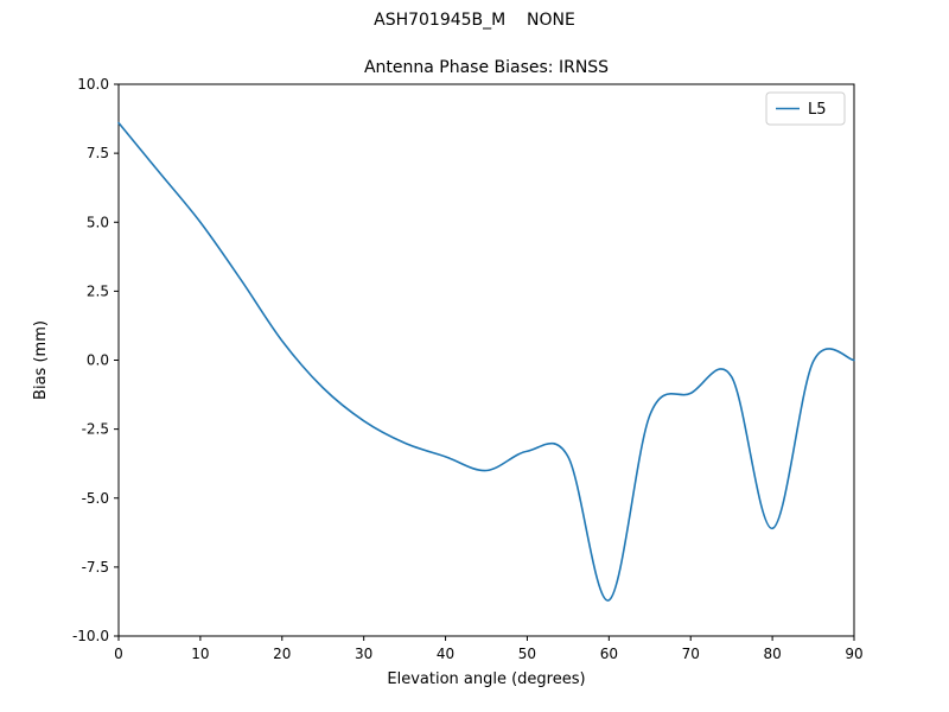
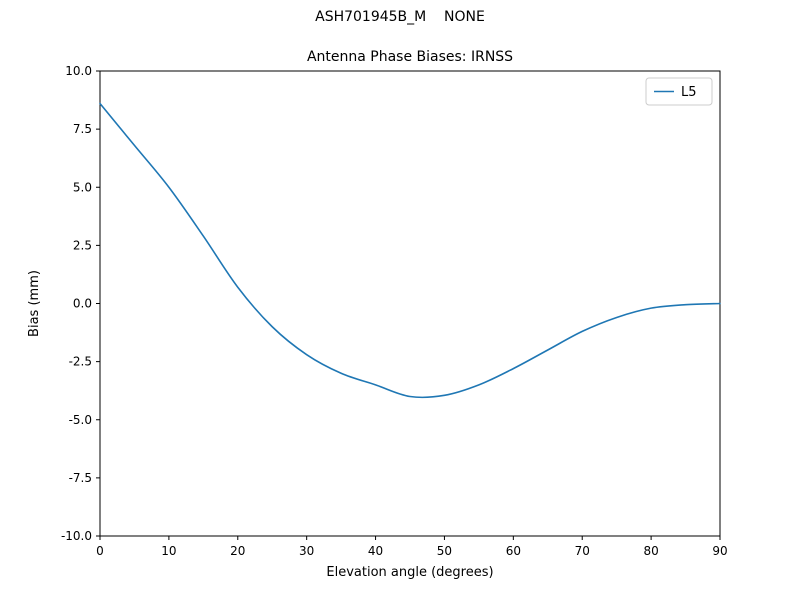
50: -3.3 -> -4.0
60: -8.7 -> -2.8
80: -6.1 -> -0.2
